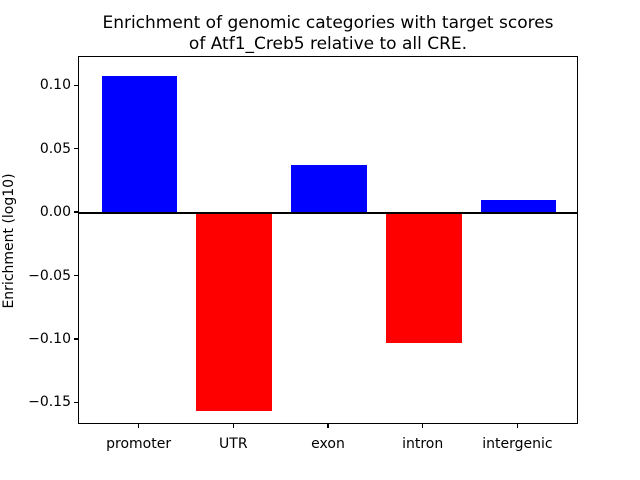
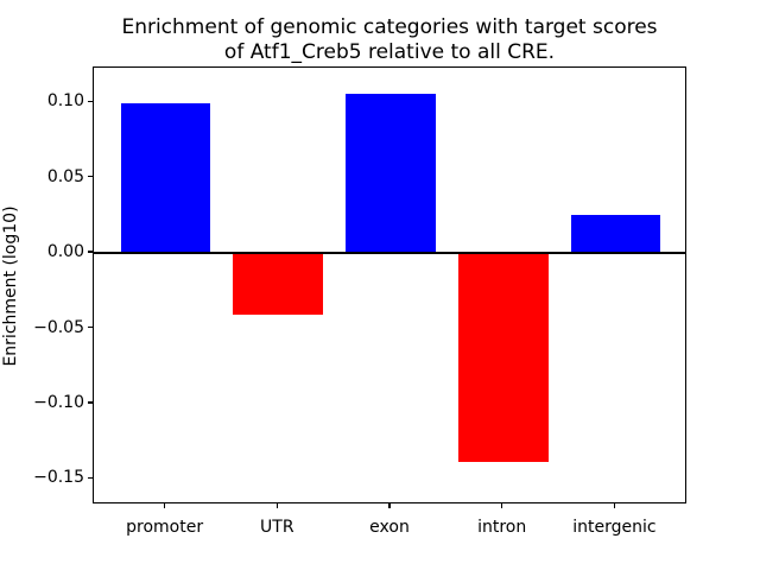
promoter: 0.108 -> 0.099
UTR: -0.156 -> -0.041
exon: 0.038 -> 0.106
intron: -0.102 -> -0.139
intergenic: 0.010 -> 0.025
